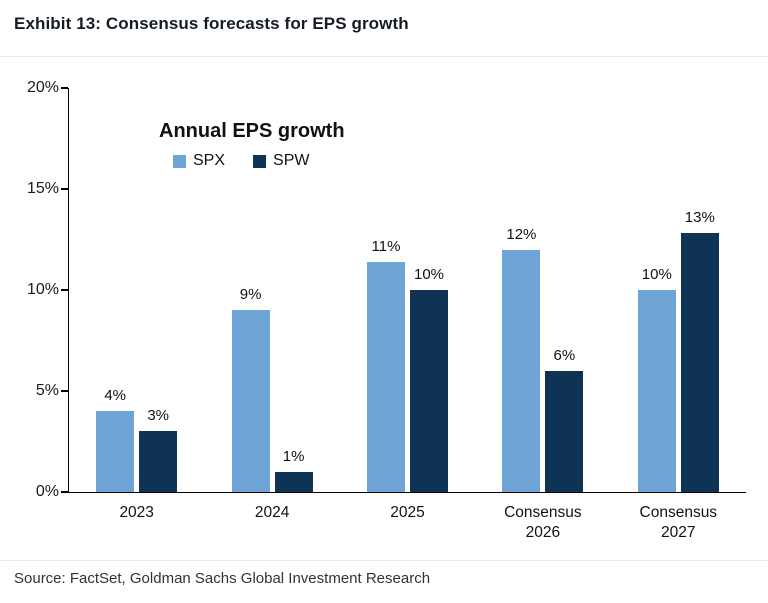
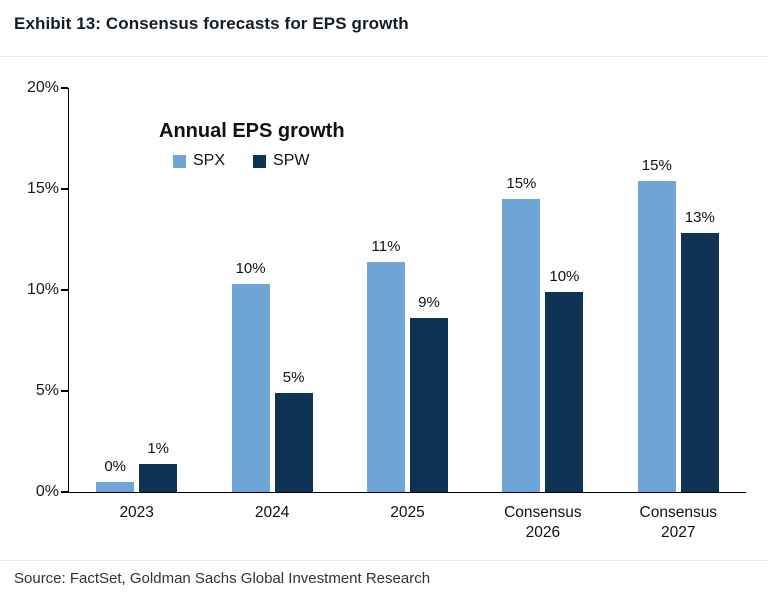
SPX/2023: 4% -> 0%
SPW/2023: 3% -> 1%
SPX/2024: 9% -> 10%
SPW/2024: 1% -> 5%
SPW/2025: 10% -> 9%
SPX/Consensus 2026: 12% -> 15%
SPW/Consensus 2026: 6% -> 10%
SPX/Consensus 2027: 10% -> 15%
